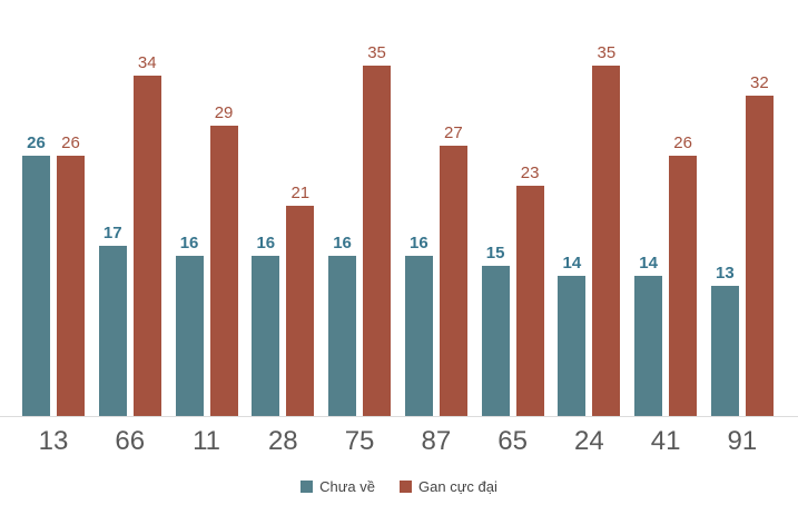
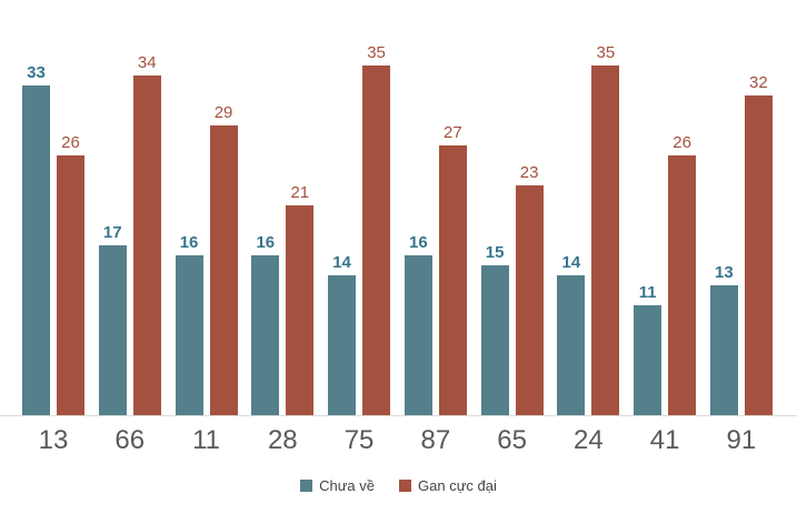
Chưa về/13: 26 -> 33
Chưa về/75: 16 -> 14
Chưa về/41: 14 -> 11
